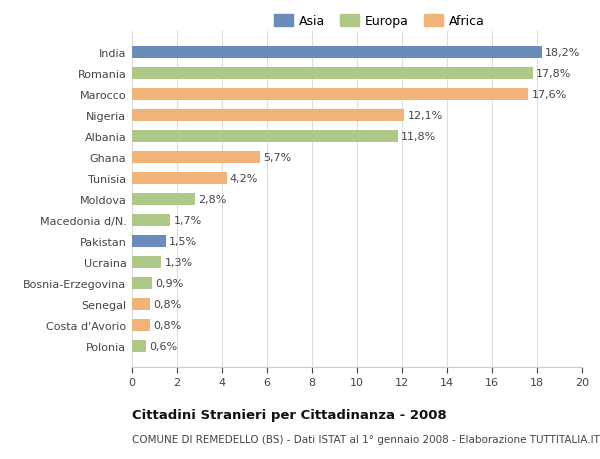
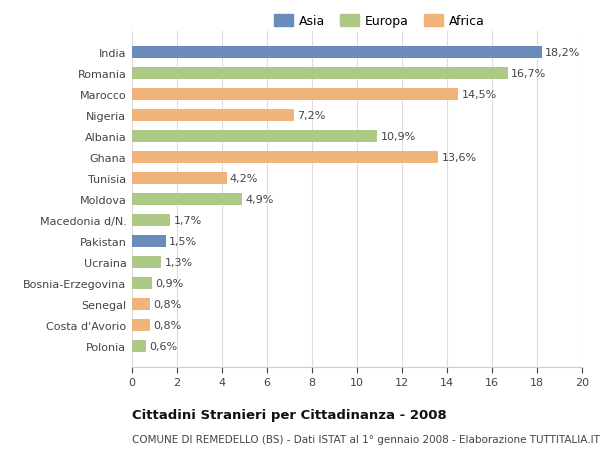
Romania: 17,8% -> 16,7%
Marocco: 17,6% -> 14,5%
Nigeria: 12,1% -> 7,2%
Albania: 11,8% -> 10,9%
Ghana: 5,7% -> 13,6%
Moldova: 2,8% -> 4,9%
